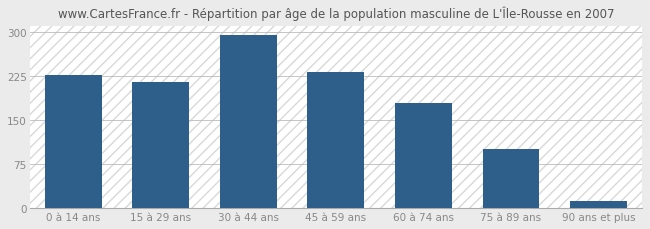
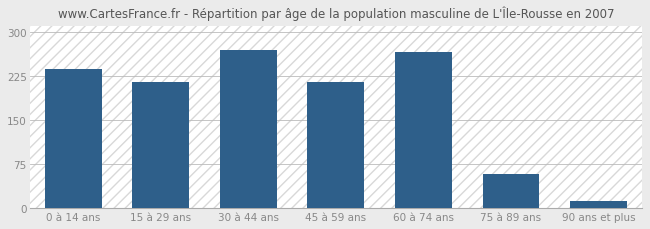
0 à 14 ans: 226 -> 236
30 à 44 ans: 295 -> 268
45 à 59 ans: 232 -> 214
60 à 74 ans: 178 -> 266
75 à 89 ans: 100 -> 58
